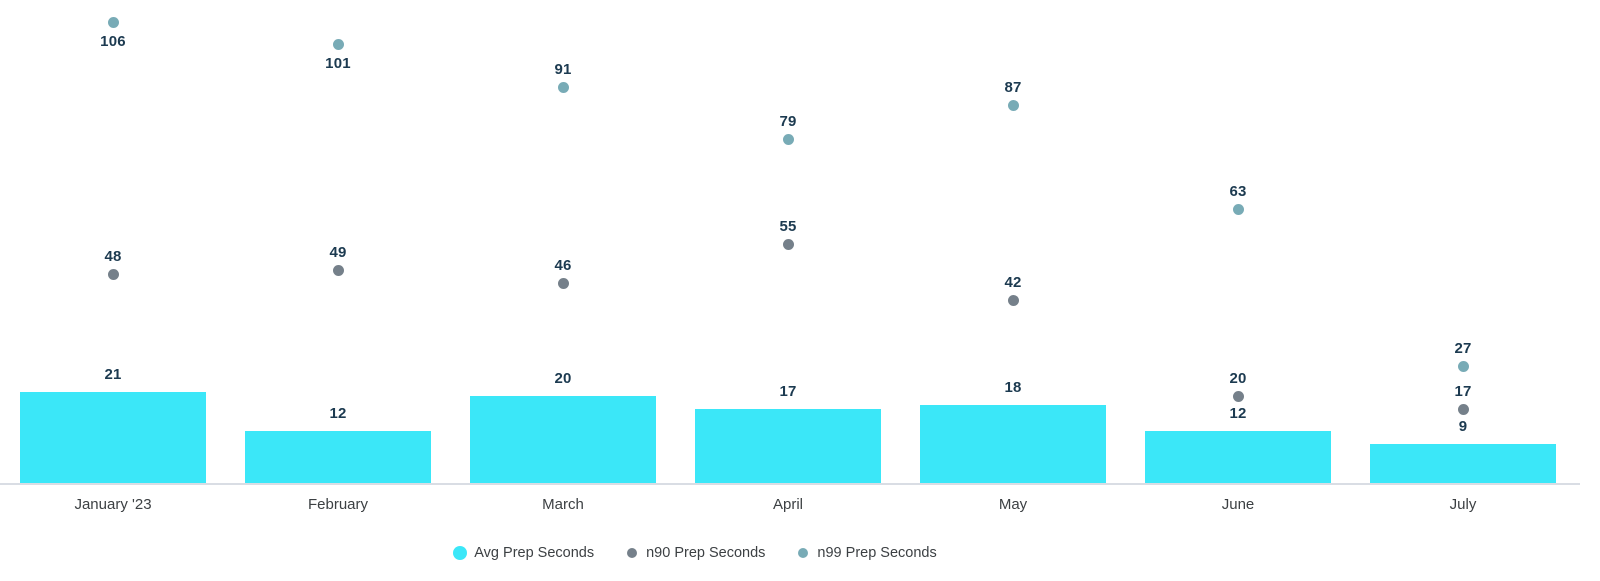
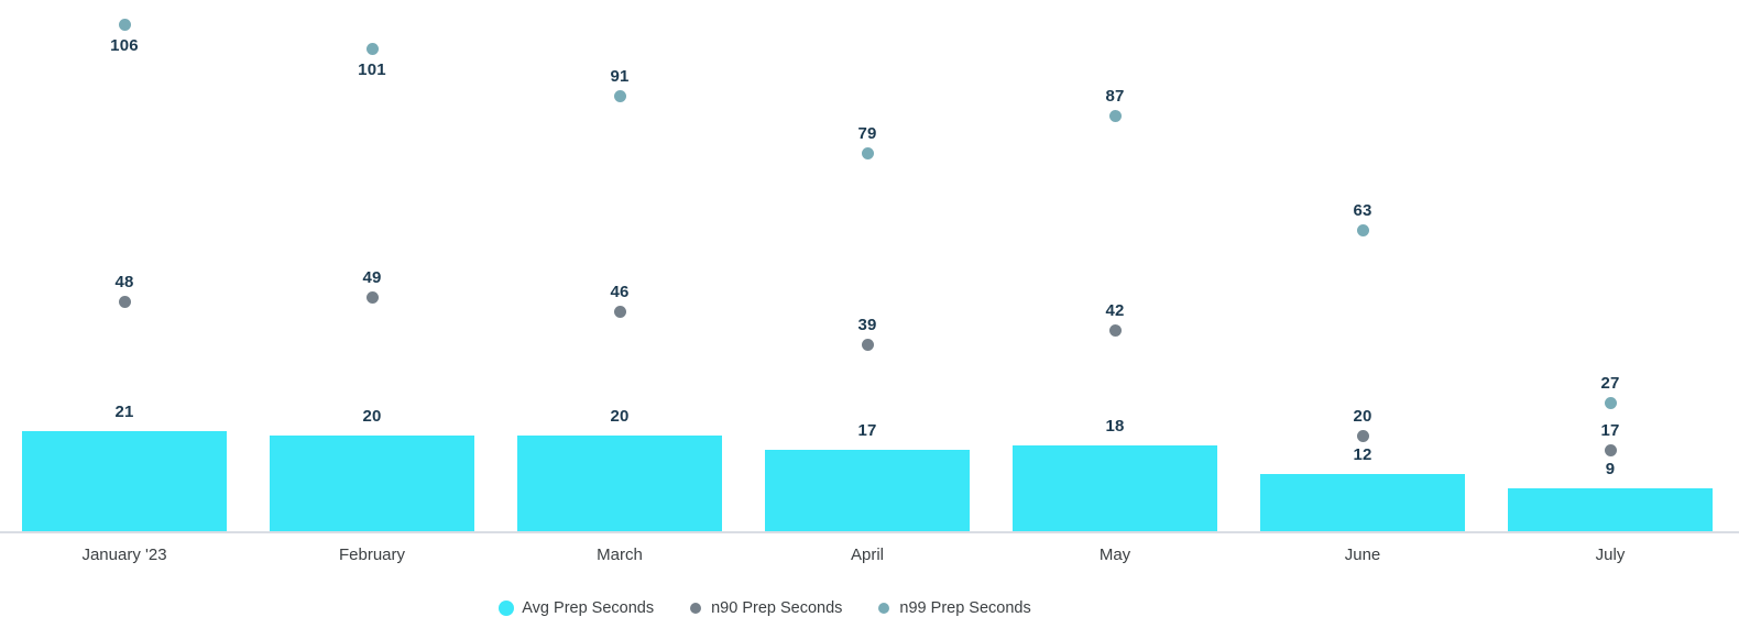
Avg Prep Seconds/February: 12 -> 20
n90 Prep Seconds/April: 55 -> 39
